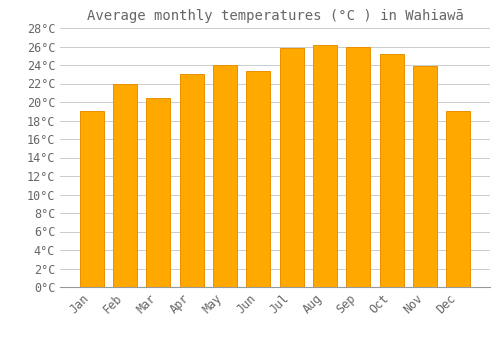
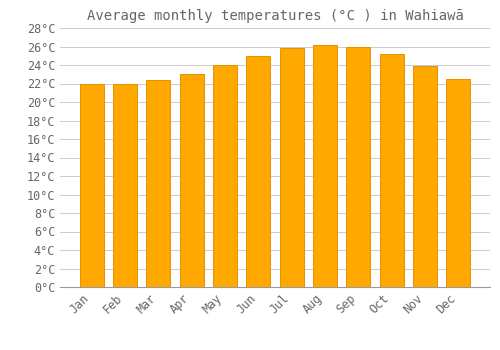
Jan: 19.0°C -> 22.0°C
Mar: 20.4°C -> 22.4°C
Jun: 23.4°C -> 25.0°C
Dec: 19.0°C -> 22.5°C
